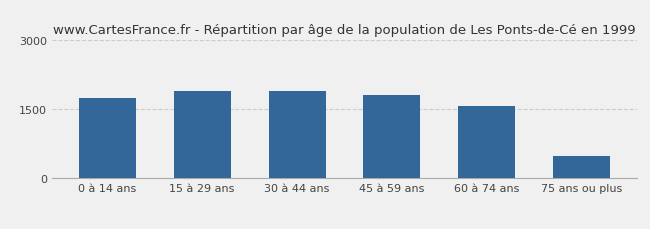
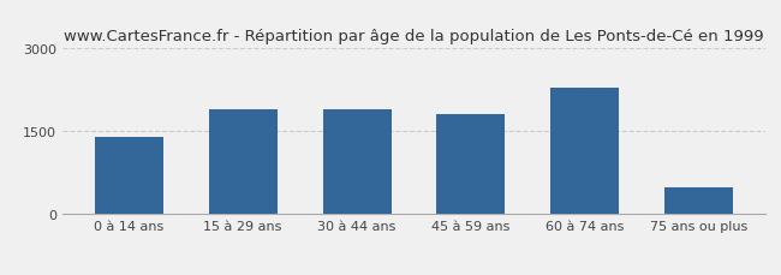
0 à 14 ans: 1750 -> 1400
60 à 74 ans: 1570 -> 2300
